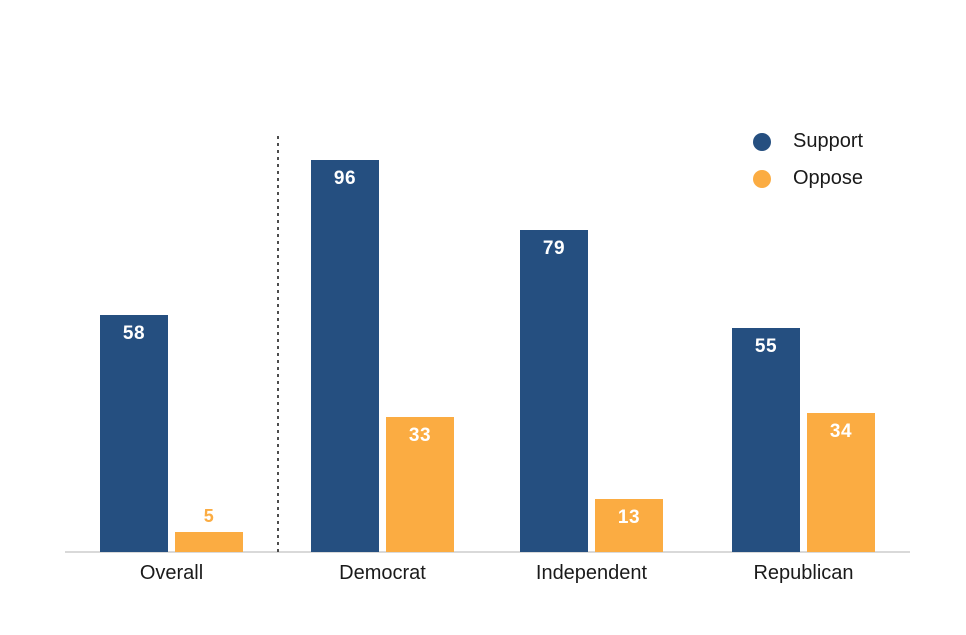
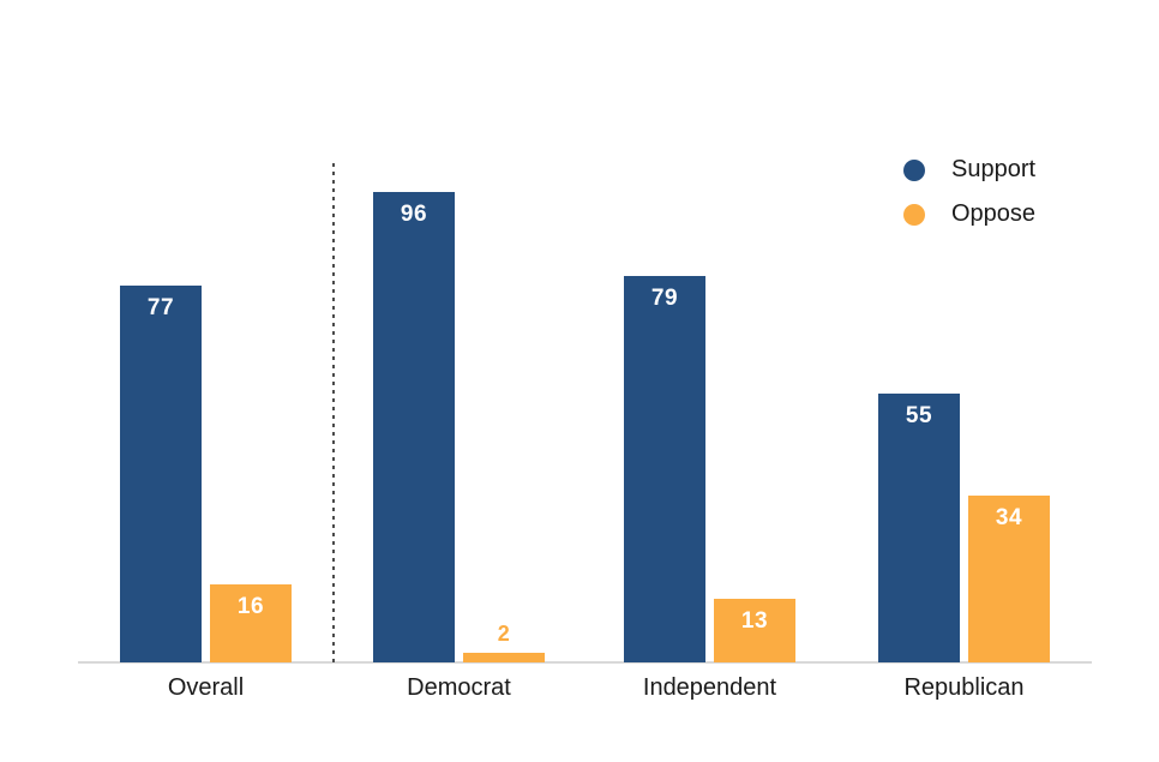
Support/Overall: 58 -> 77
Oppose/Overall: 5 -> 16
Oppose/Democrat: 33 -> 2
